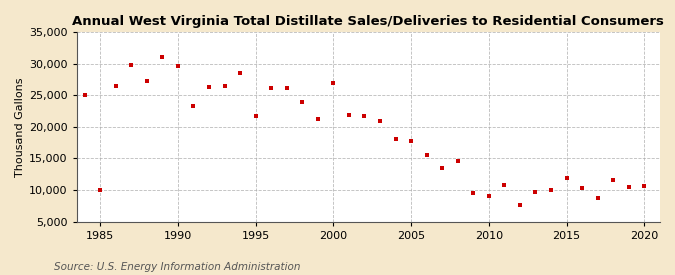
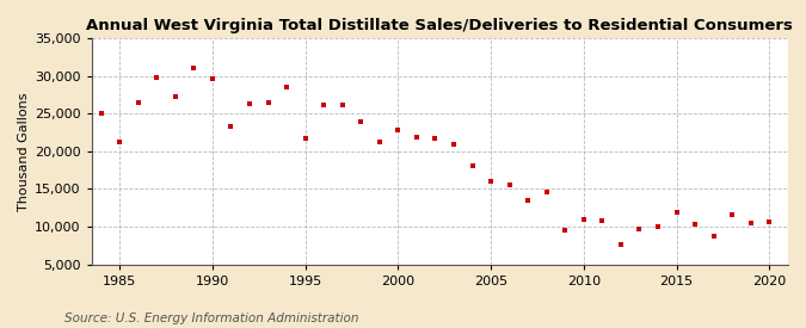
1985: 10,000 -> 21,200
2000: 27,000 -> 22,800
2005: 17,800 -> 16,000
2010: 9,000 -> 10,900
